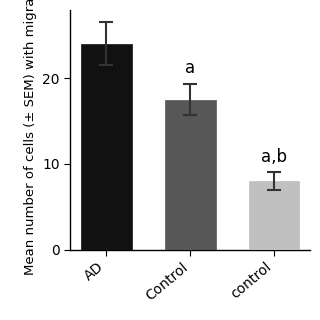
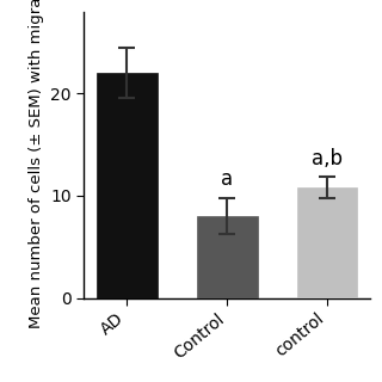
AD: 24.0 -> 22.0
Control: 17.5 -> 8.0
control: 8.0 -> 10.8
